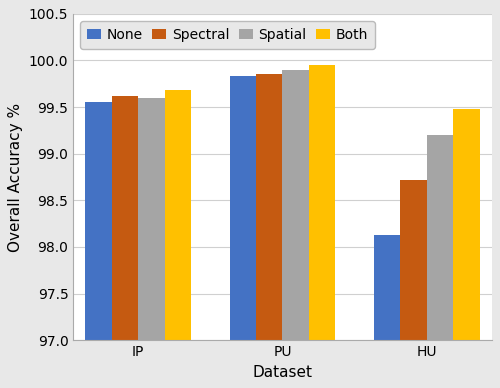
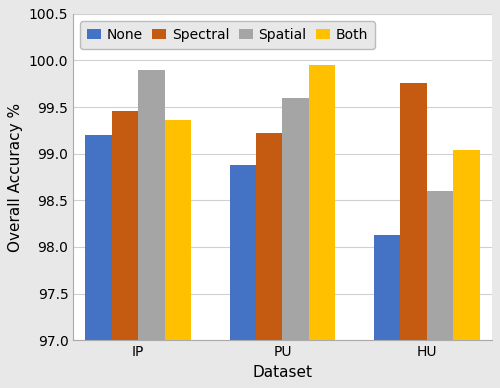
None/IP: 99.55 -> 99.20
Spectral/IP: 99.62 -> 99.46
Spatial/IP: 99.6 -> 99.9
Both/IP: 99.68 -> 99.36
None/PU: 99.83 -> 98.88
Spectral/PU: 99.85 -> 99.22
Spatial/PU: 99.9 -> 99.6
Spectral/HU: 98.72 -> 99.76
Spatial/HU: 99.2 -> 98.6
Both/HU: 99.48 -> 99.04
